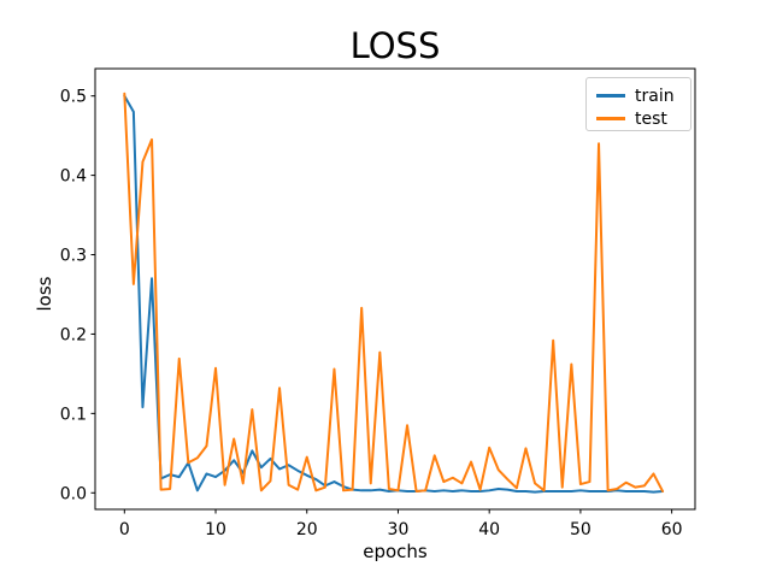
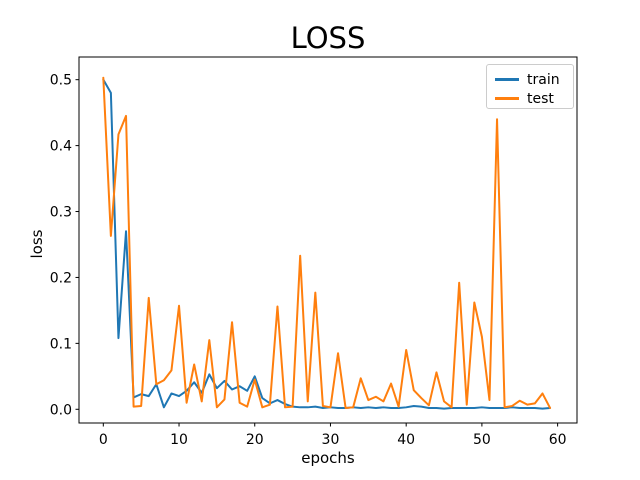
train/20: 0.02 -> 0.05
test/40: 0.06 -> 0.09
test/50: 0.01 -> 0.11
